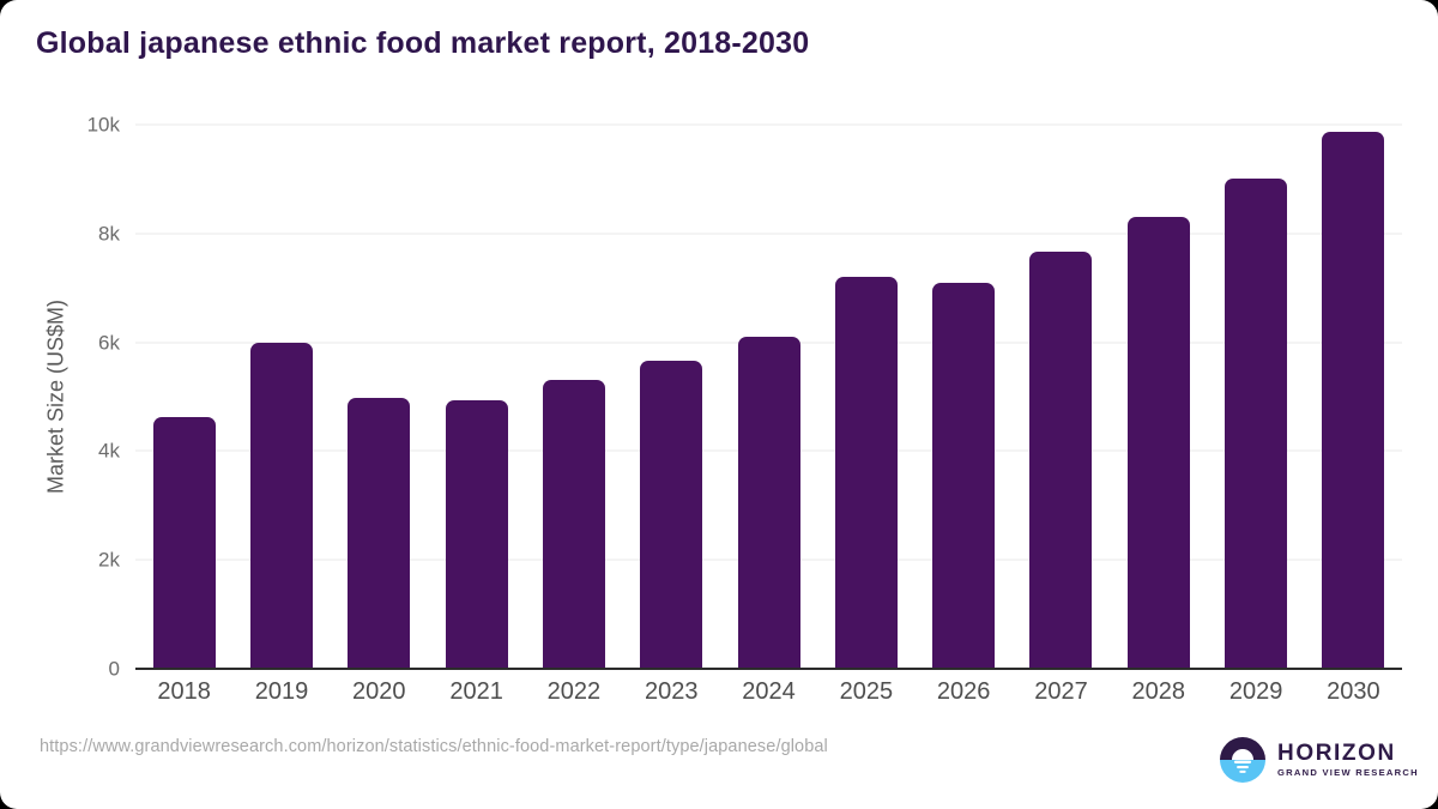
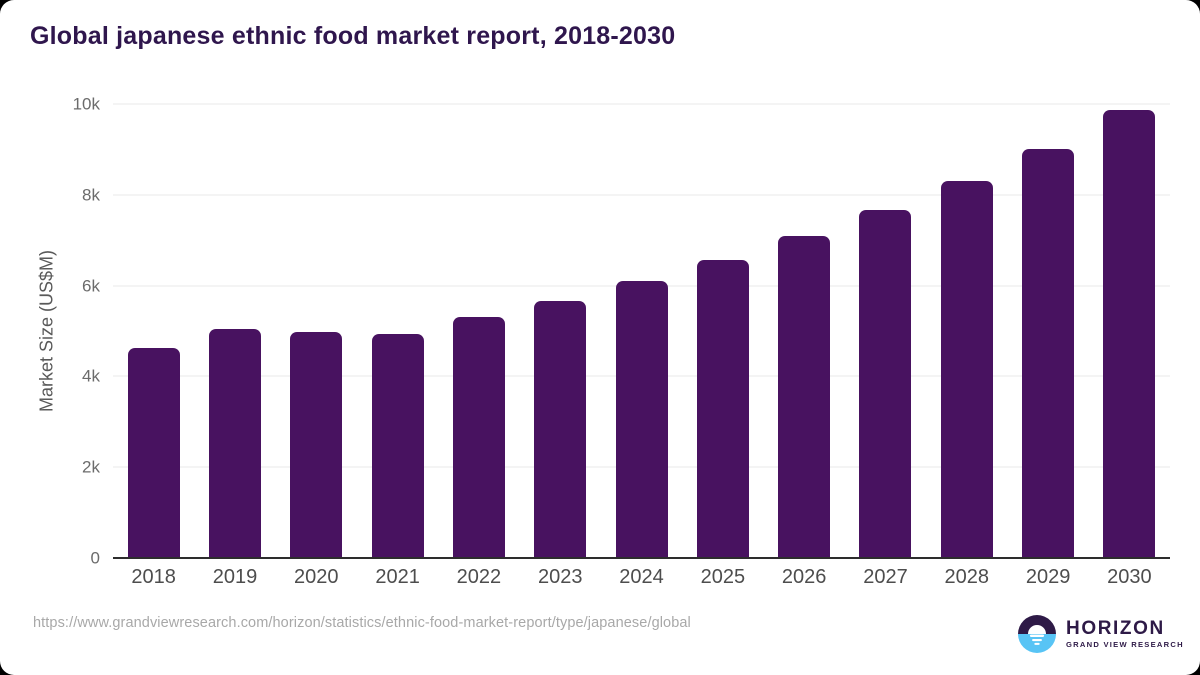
2019: 6.0k -> 5.0k
2025: 7.2k -> 6.6k
